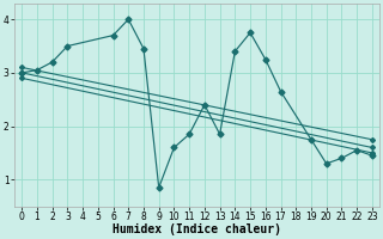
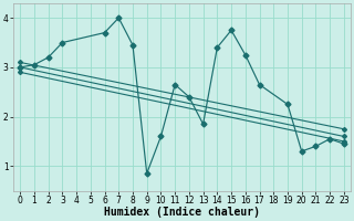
11: 1.85 -> 2.65
19: 1.75 -> 2.25
